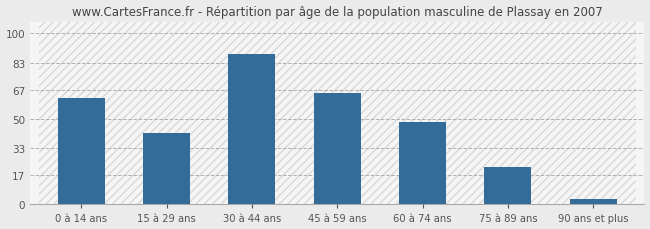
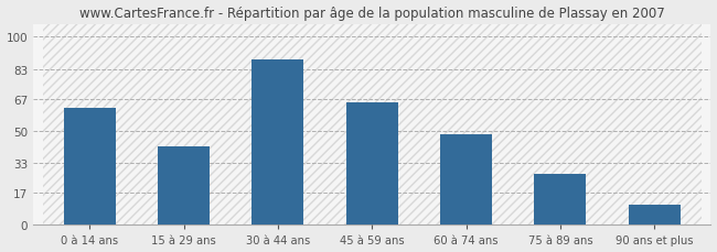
75 à 89 ans: 22 -> 27
90 ans et plus: 3 -> 11
